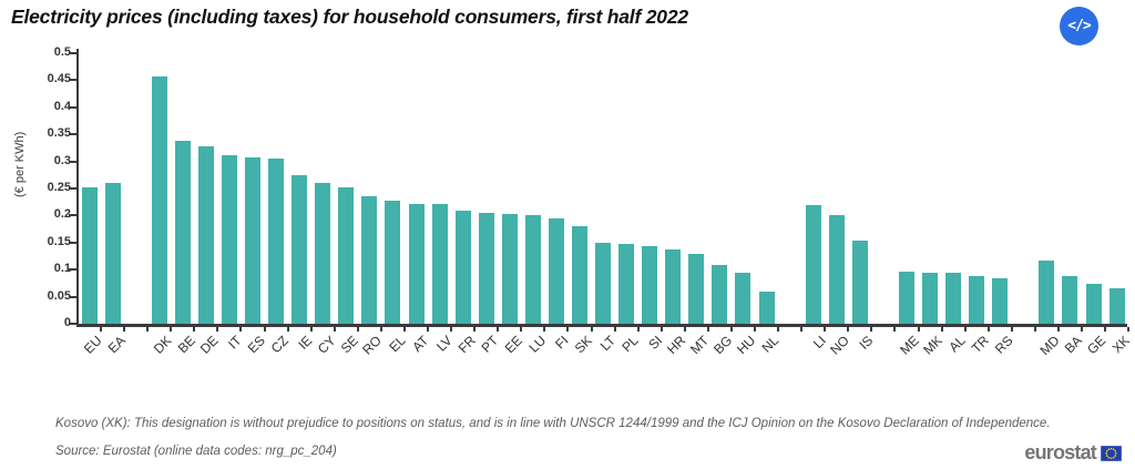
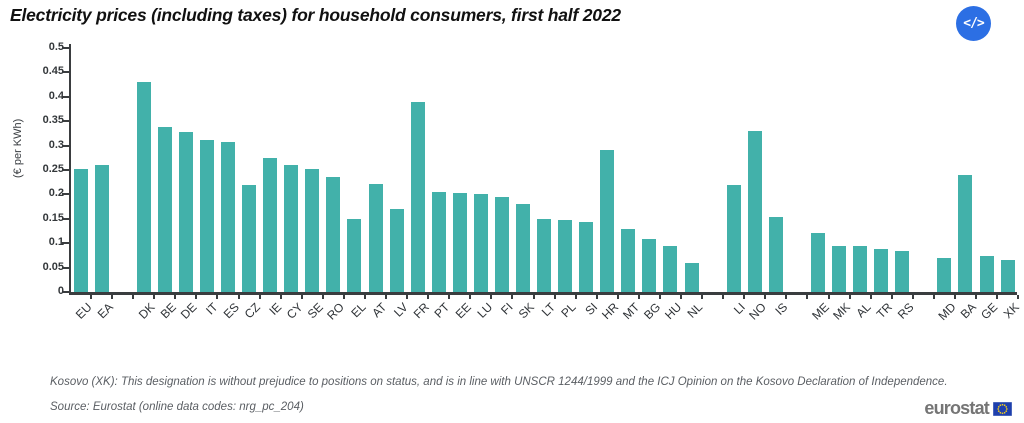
DK: 0.46 -> 0.43
CZ: 0.31 -> 0.22
EL: 0.23 -> 0.15
LV: 0.22 -> 0.17
FR: 0.21 -> 0.39
HR: 0.14 -> 0.29
NO: 0.20 -> 0.33
ME: 0.10 -> 0.12
MD: 0.12 -> 0.07
BA: 0.09 -> 0.24
